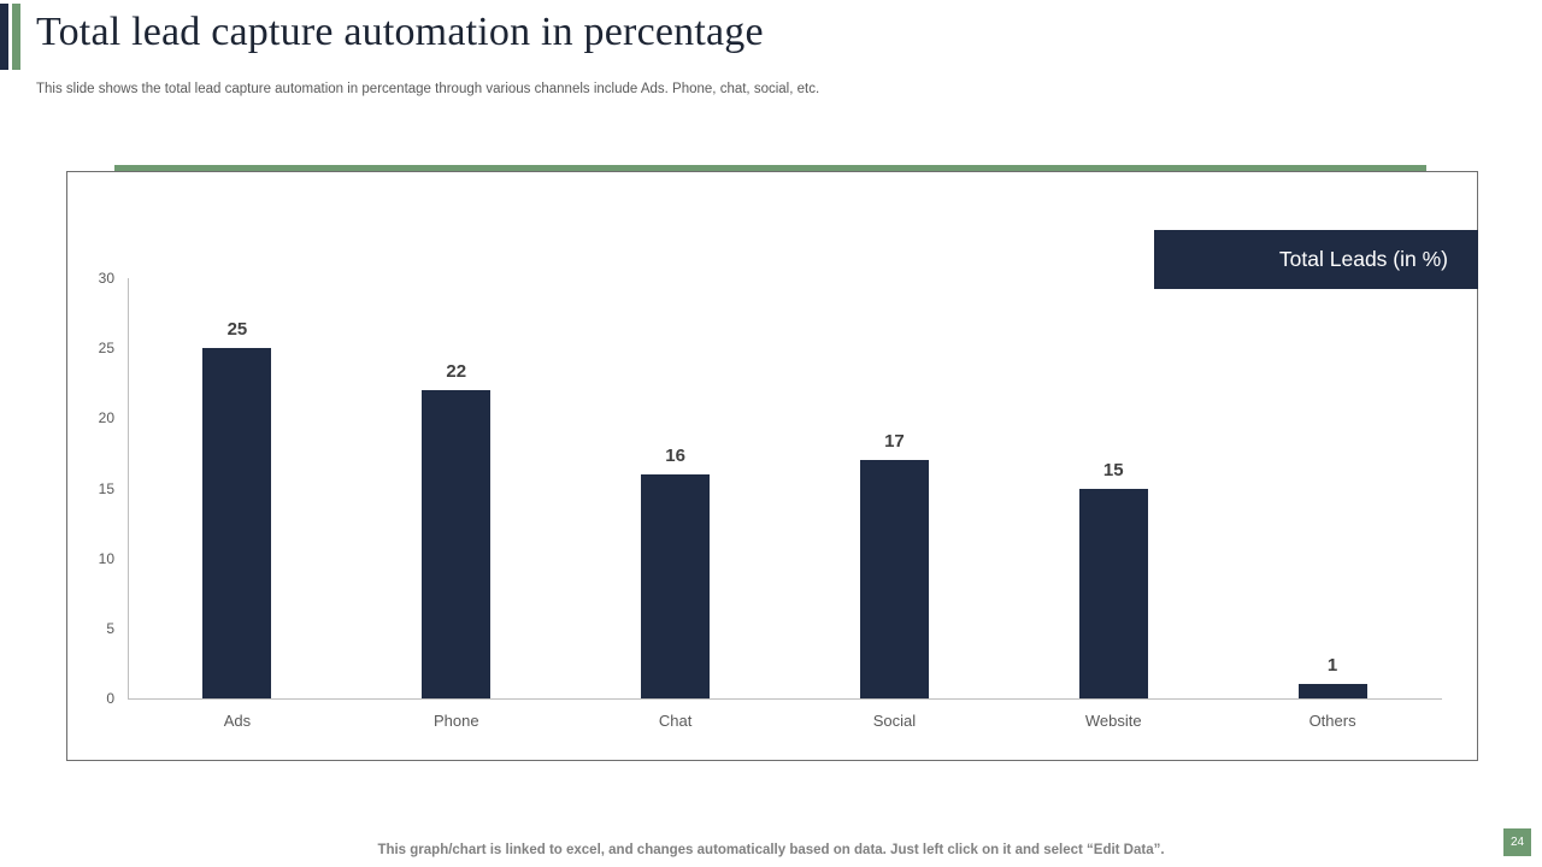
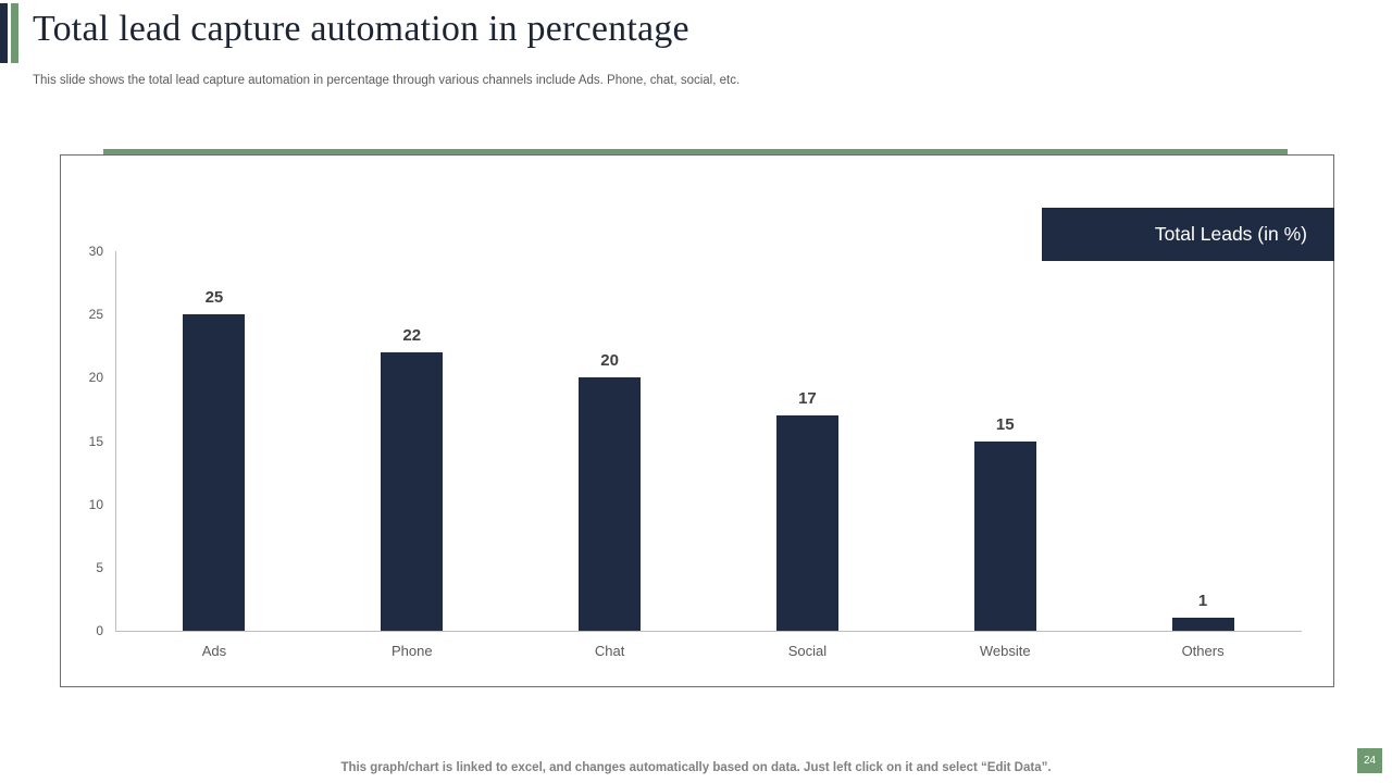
Chat: 16 -> 20
